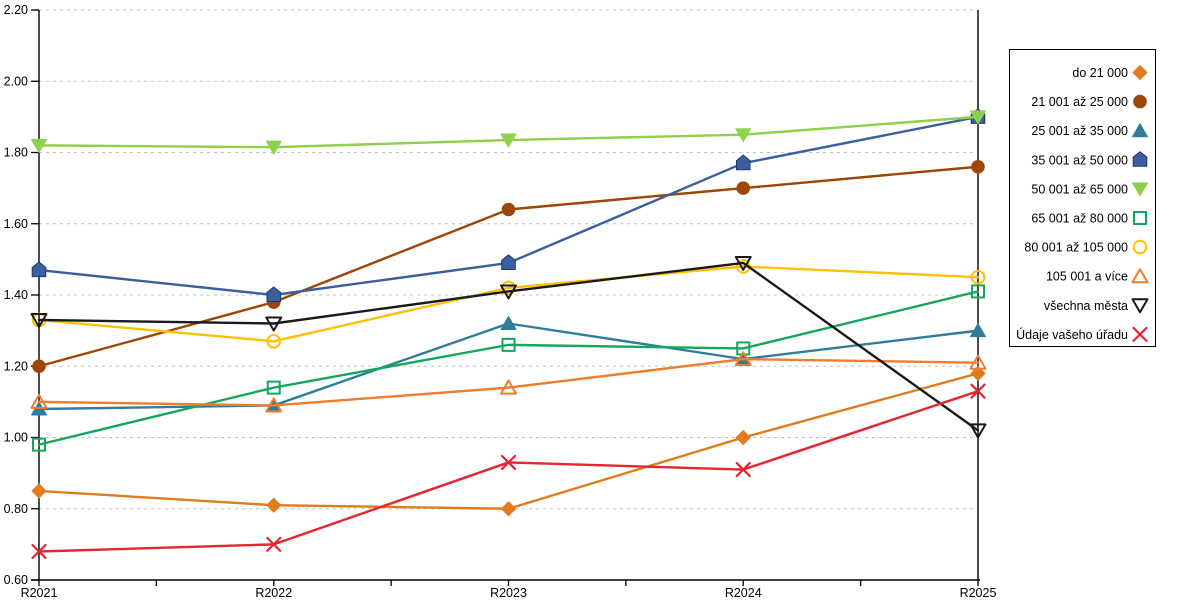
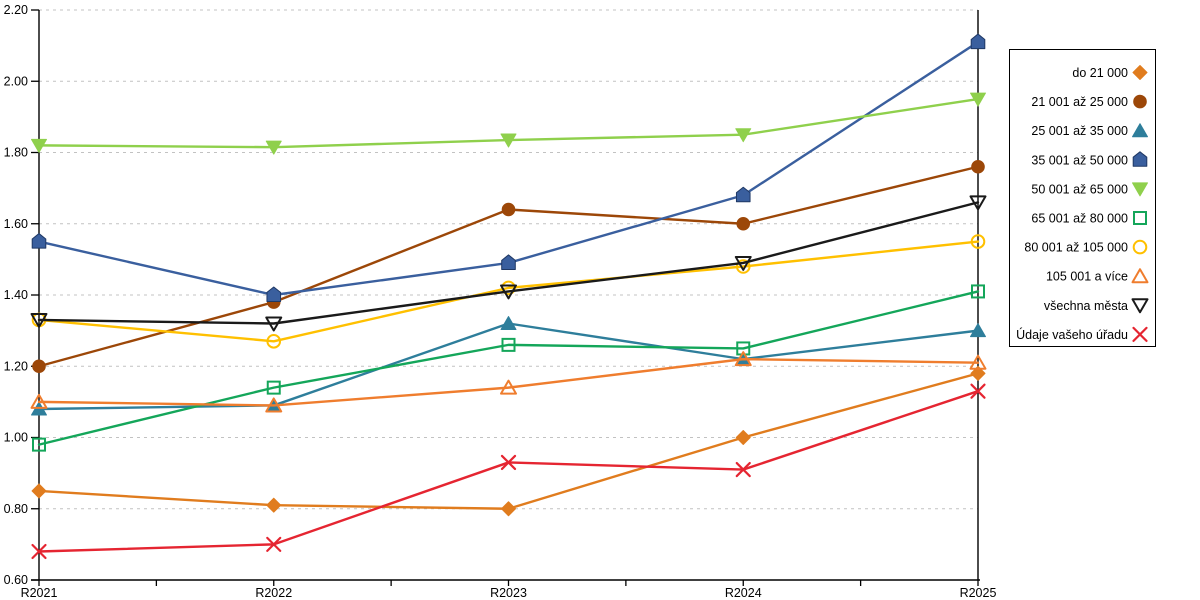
35 001 až 50 000/R2021: 1.47 -> 1.55
21 001 až 25 000/R2024: 1.70 -> 1.60
35 001 až 50 000/R2024: 1.77 -> 1.68
35 001 až 50 000/R2025: 1.90 -> 2.11
50 001 až 65 000/R2025: 1.90 -> 1.95
80 001 až 105 000/R2025: 1.45 -> 1.55
všechna města/R2025: 1.02 -> 1.66
